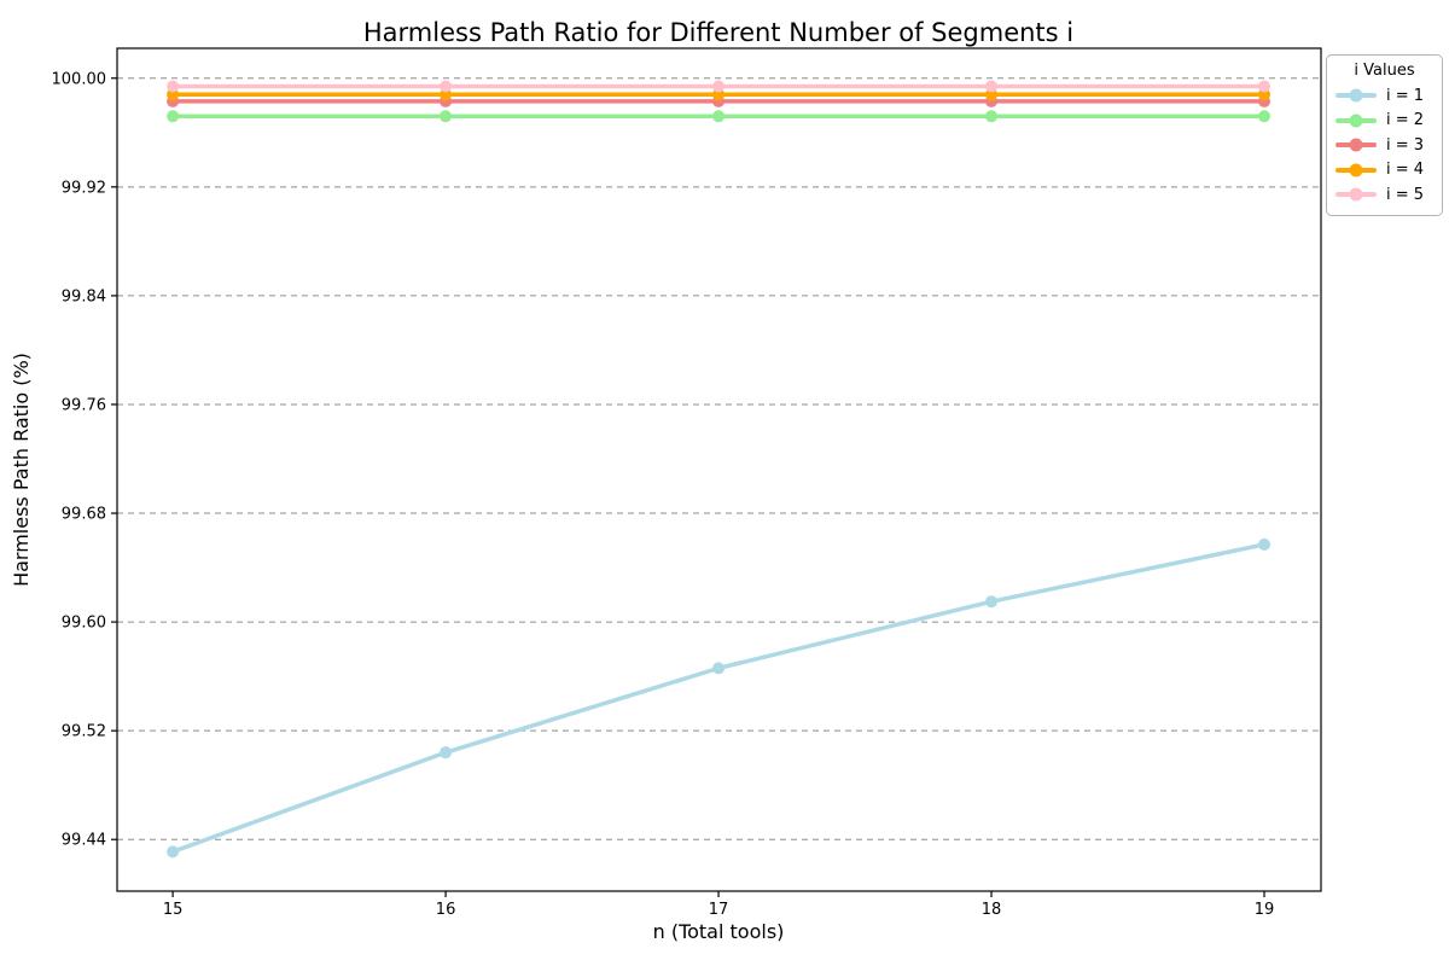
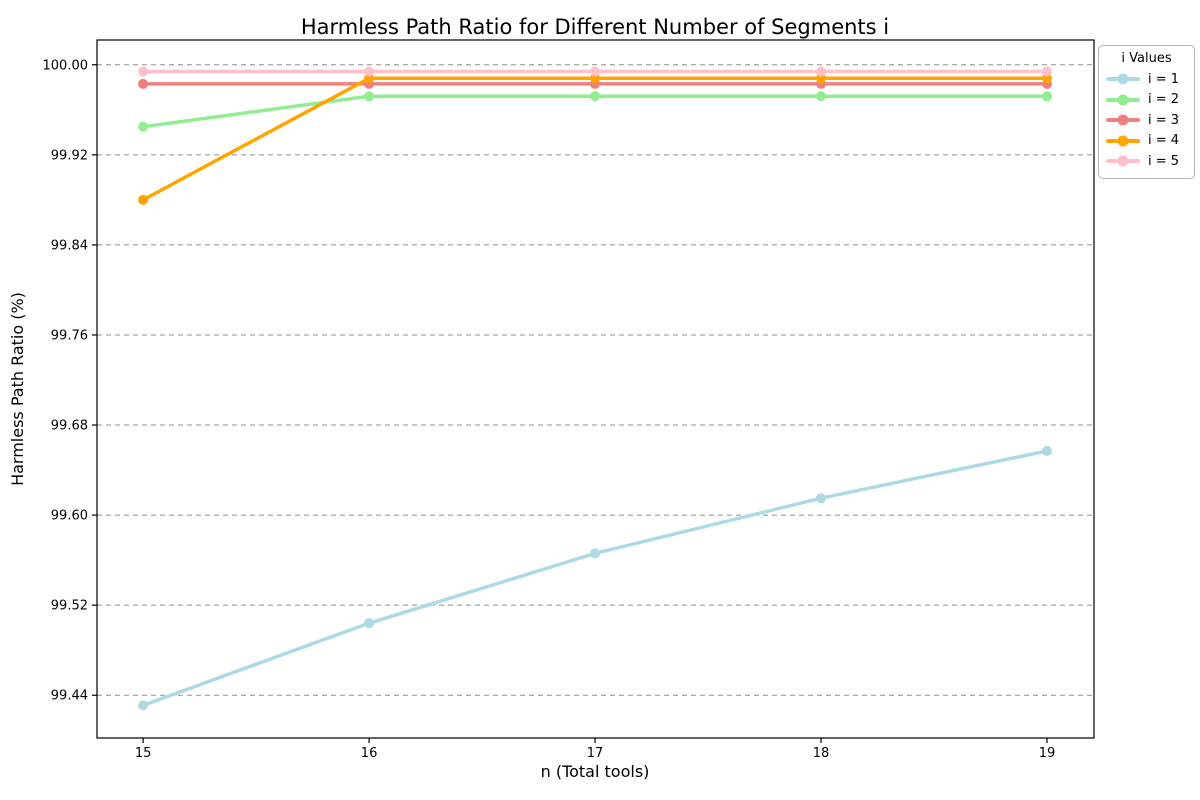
i = 2/15: 99.972 -> 99.945
i = 4/15: 99.988 -> 99.880
